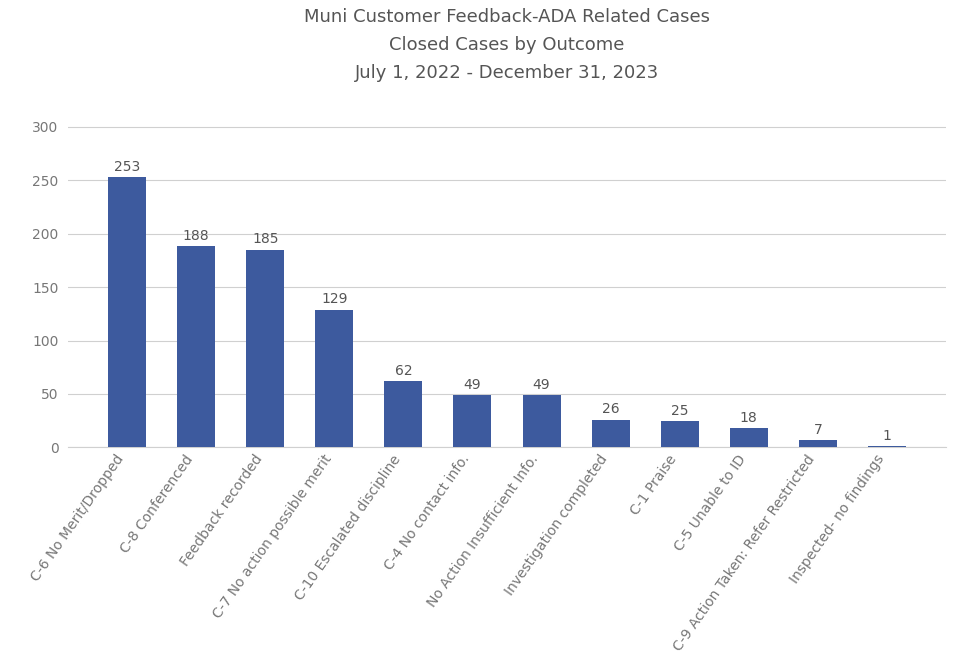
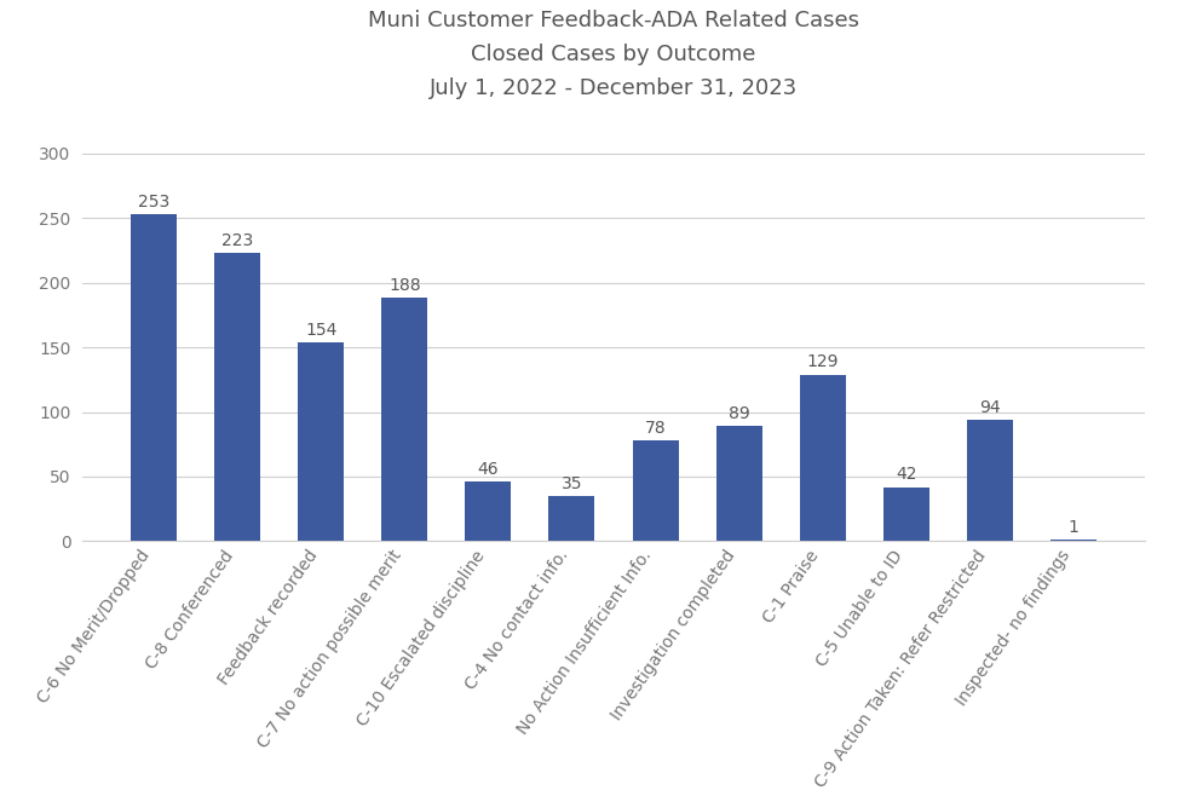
C-8 Conferenced: 188 -> 223
Feedback recorded: 185 -> 154
C-7 No action possible merit: 129 -> 188
C-10 Escalated discipline: 62 -> 46
C-4 No contact info.: 49 -> 35
No Action Insufficient Info.: 49 -> 78
Investigation completed: 26 -> 89
C-1 Praise: 25 -> 129
C-5 Unable to ID: 18 -> 42
C-9 Action Taken: Refer Restricted: 7 -> 94
